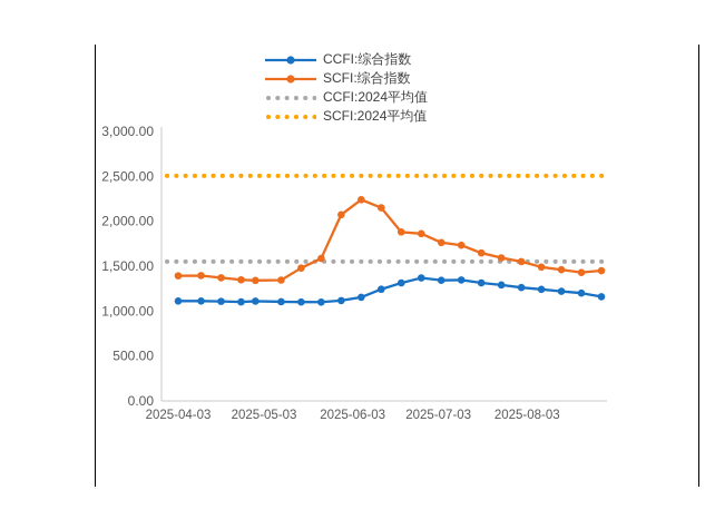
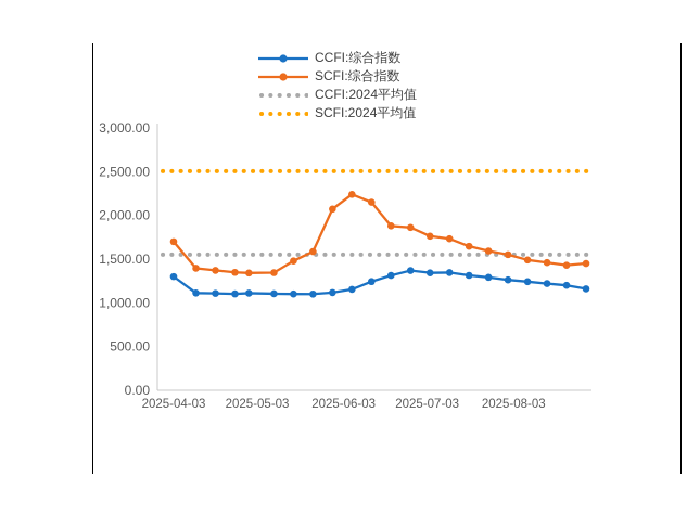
CCFI:综合指数/2025-04-03: 1100 -> 1300
SCFI:综合指数/2025-04-03: 1400 -> 1700
